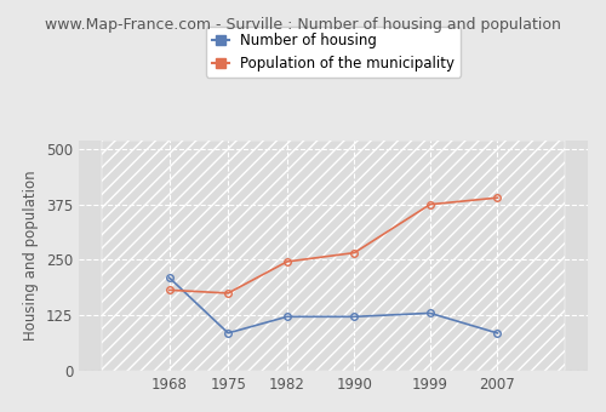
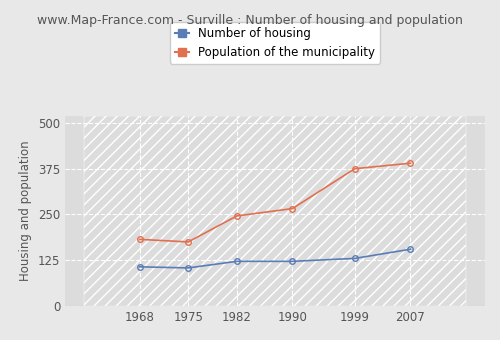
Number of housing/1968: 210 -> 107
Number of housing/1975: 85 -> 104
Number of housing/2007: 85 -> 155
